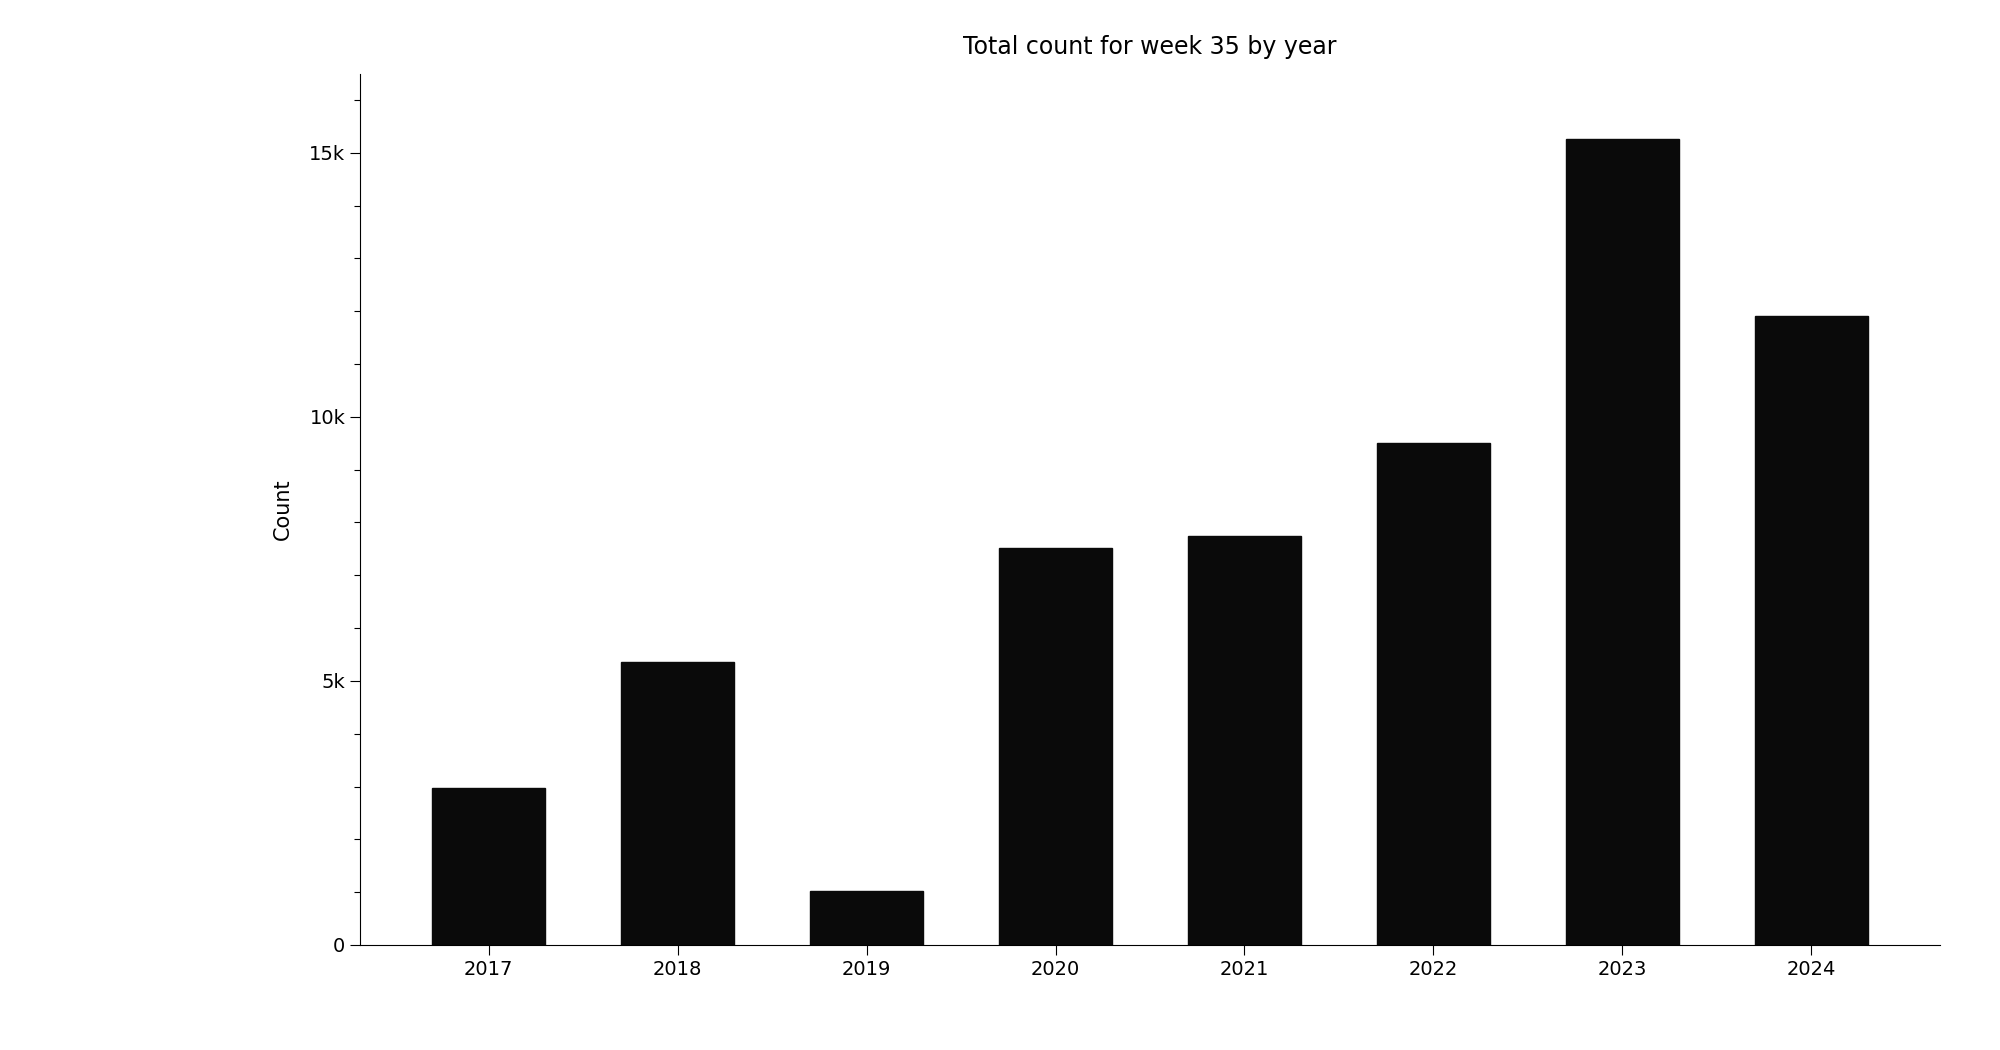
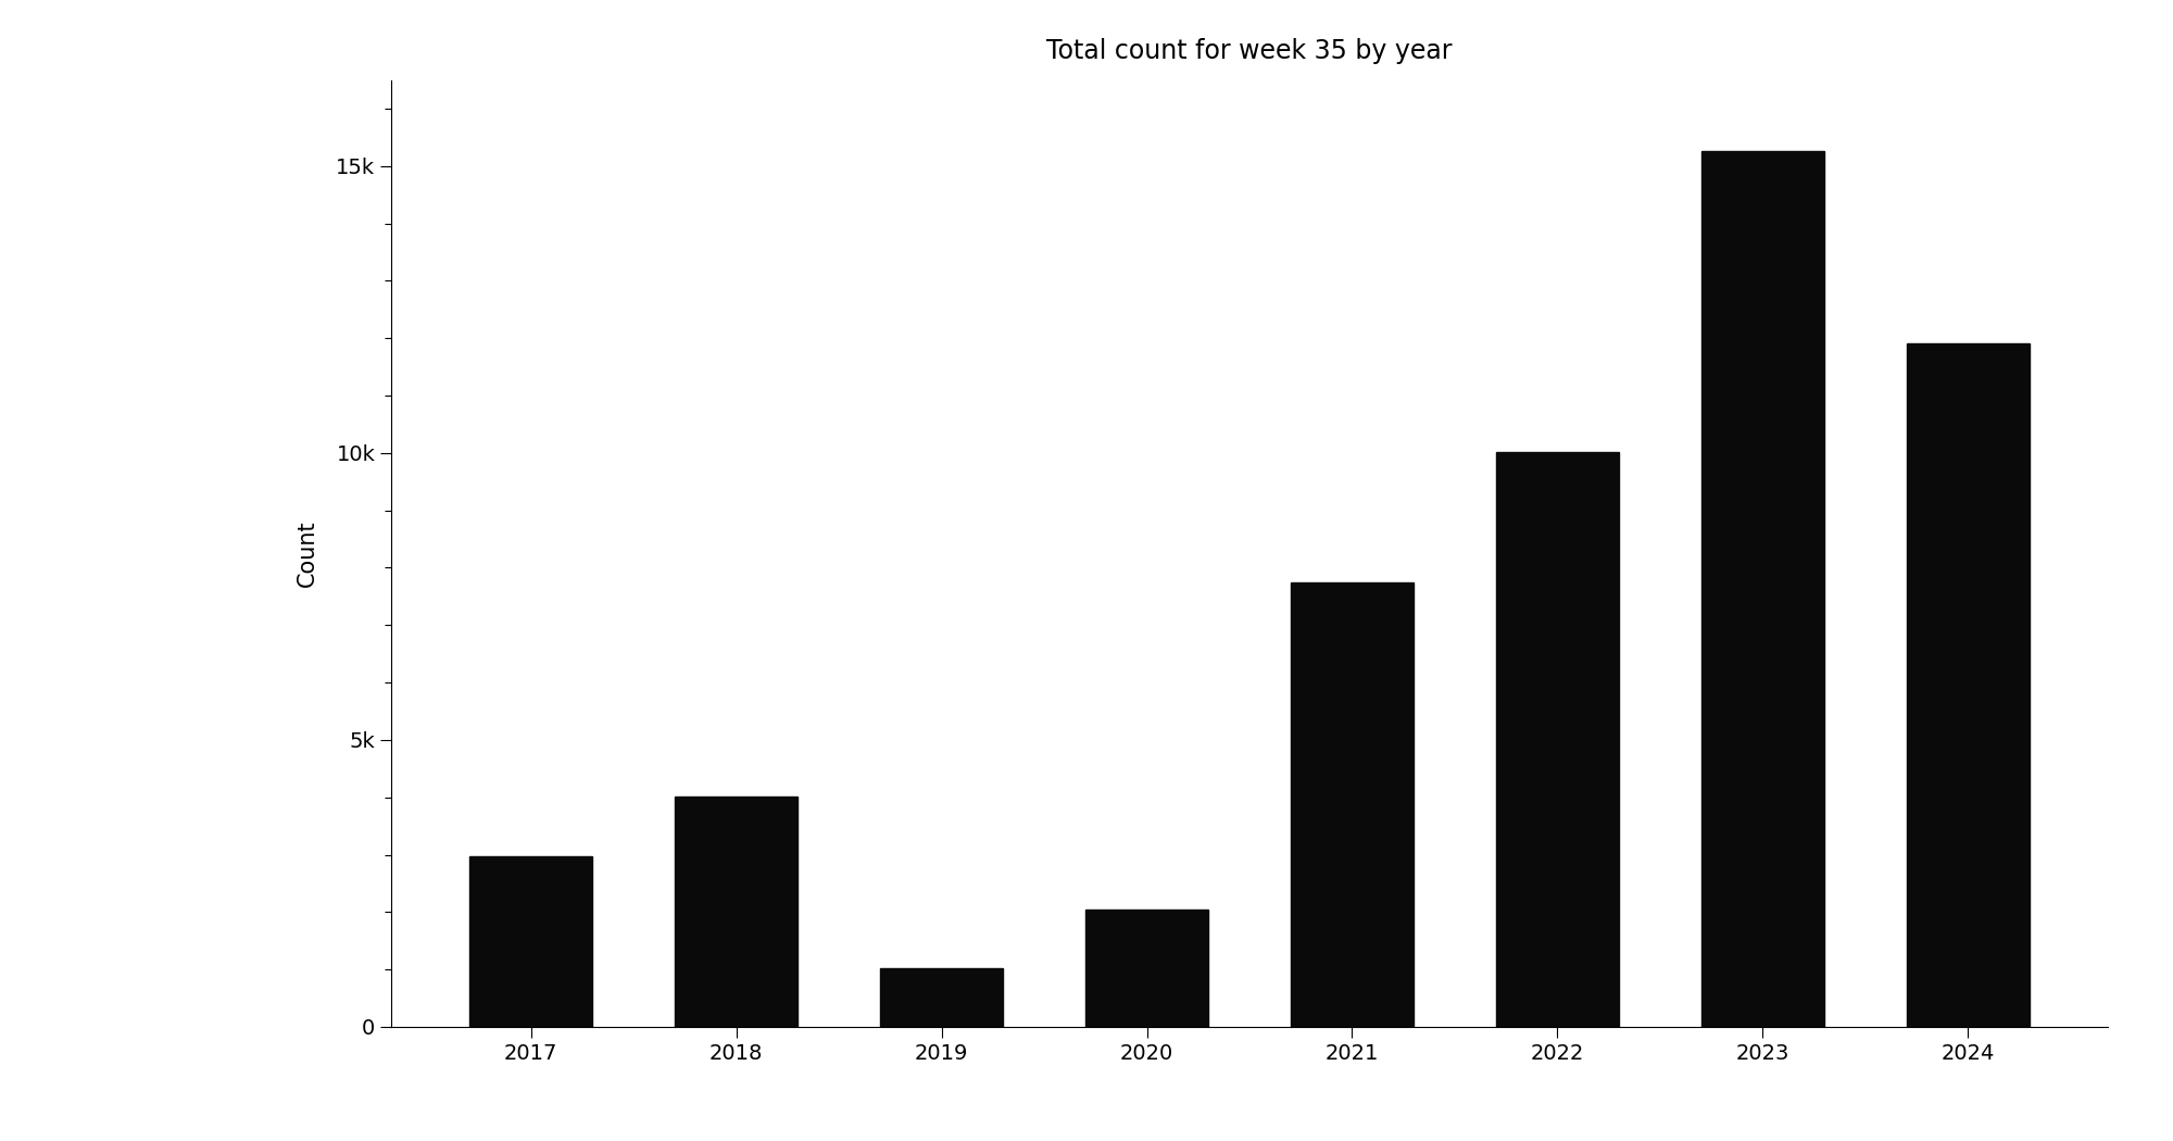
2018: 5.36k -> 4.02k
2020: 7.52k -> 2.05k
2022: 9.50k -> 10.02k
